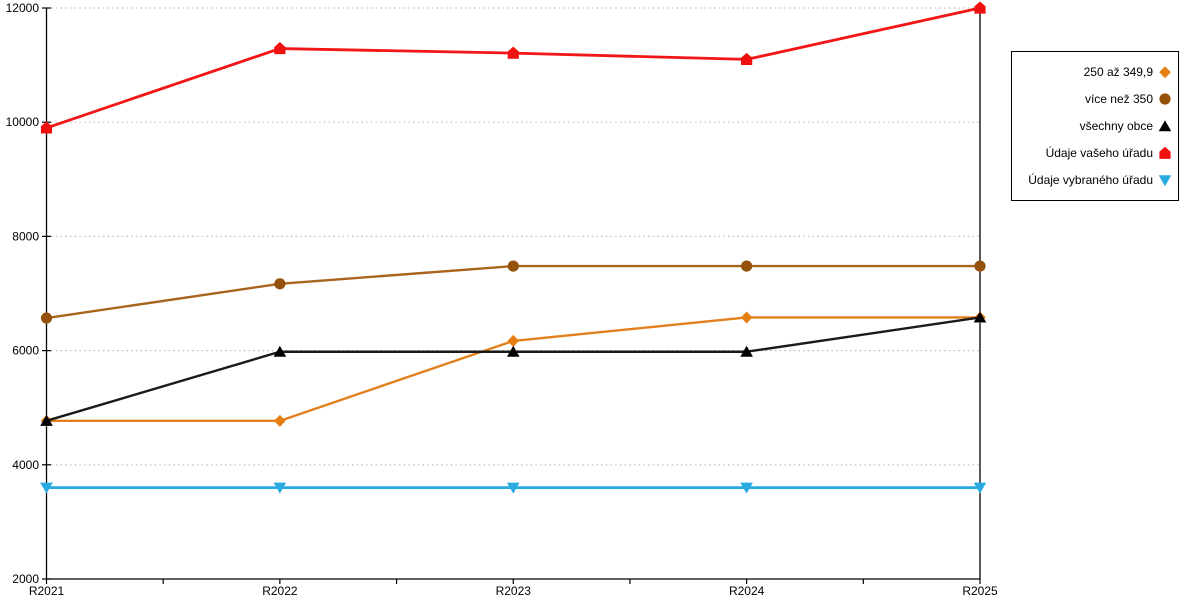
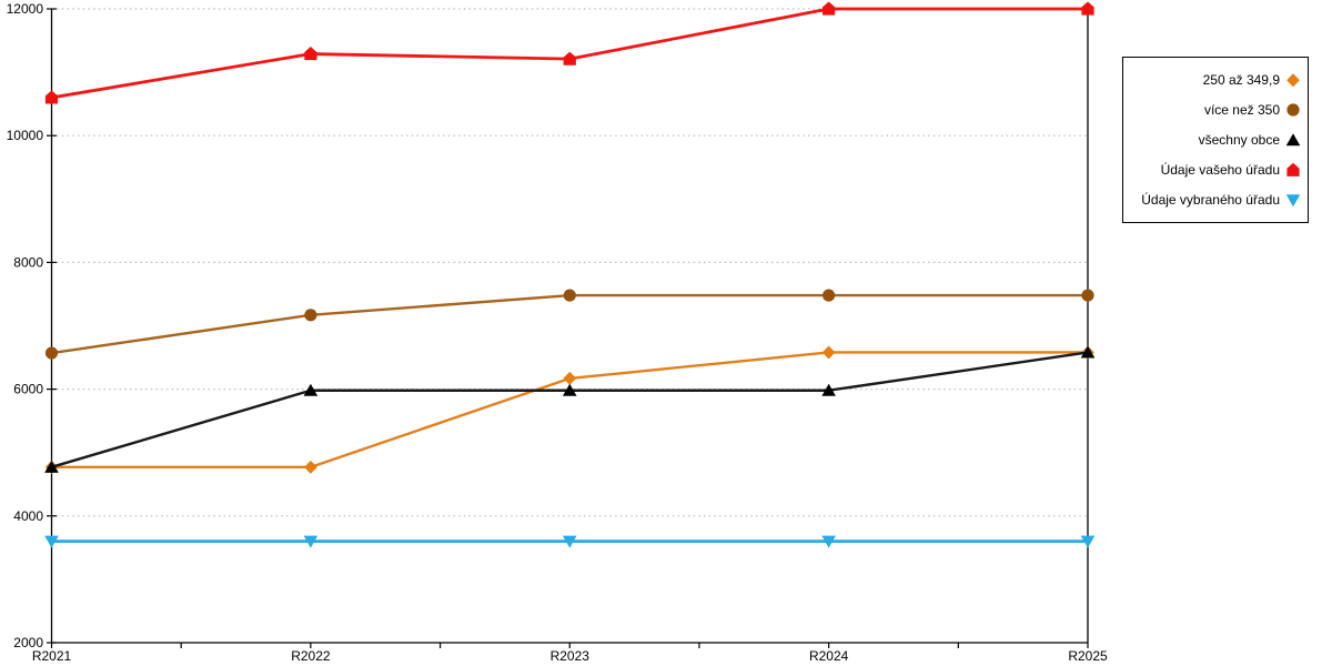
Údaje vašeho úřadu/R2021: 9900 -> 10600
Údaje vašeho úřadu/R2024: 11100 -> 12000
